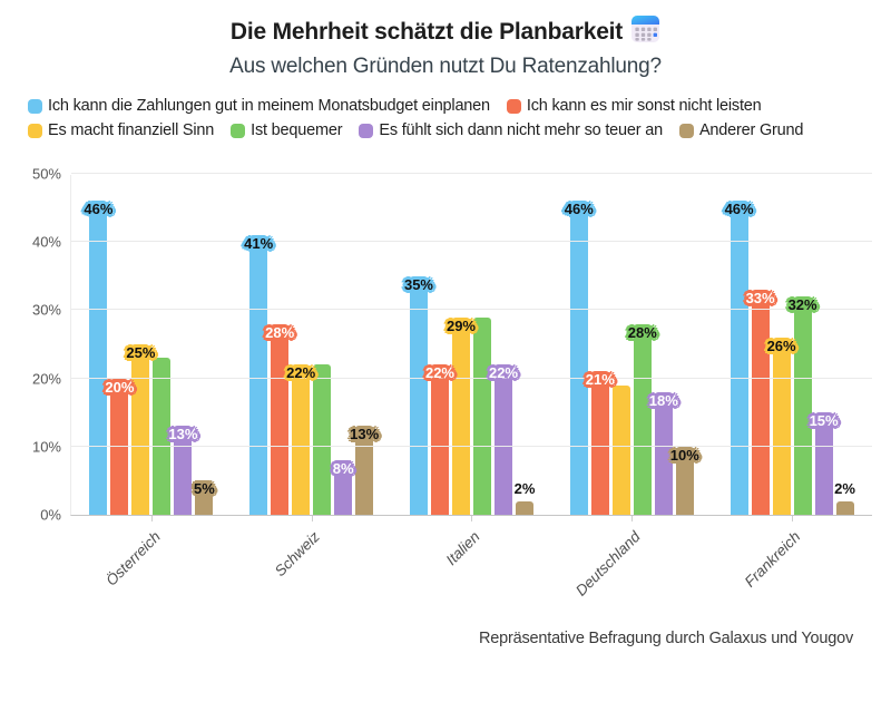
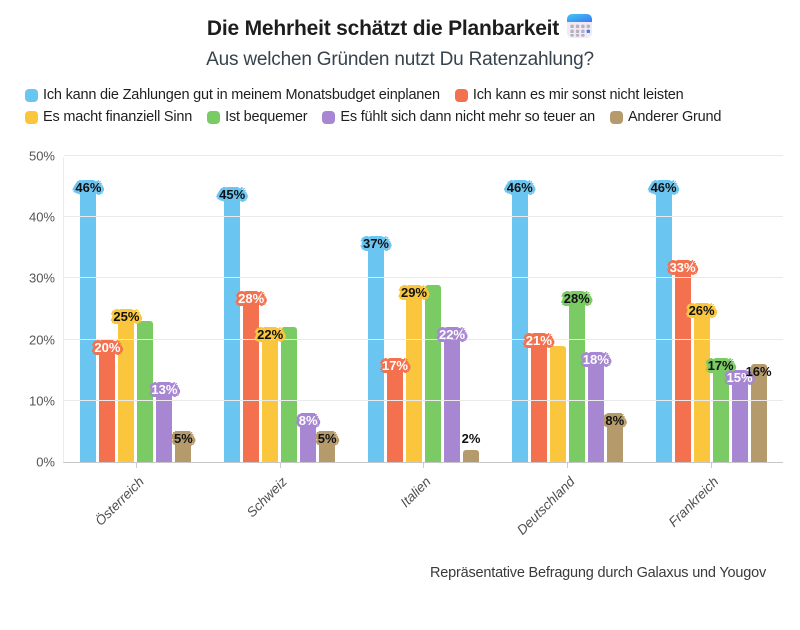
Ich kann die Zahlungen gut in meinem Monatsbudget einplanen/Schweiz: 41% -> 45%
Anderer Grund/Schweiz: 13% -> 5%
Ich kann die Zahlungen gut in meinem Monatsbudget einplanen/Italien: 35% -> 37%
Ich kann es mir sonst nicht leisten/Italien: 22% -> 17%
Anderer Grund/Deutschland: 10% -> 8%
Ist bequemer/Frankreich: 32% -> 17%
Anderer Grund/Frankreich: 2% -> 16%
